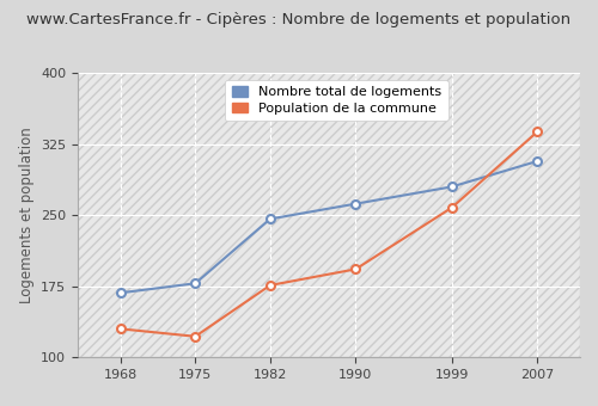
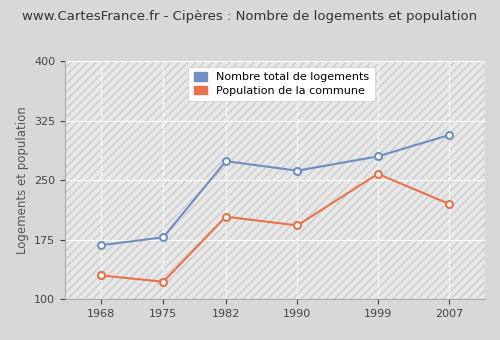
Nombre total de logements/1982: 246 -> 274
Population de la commune/1982: 176 -> 204
Population de la commune/2007: 338 -> 220
